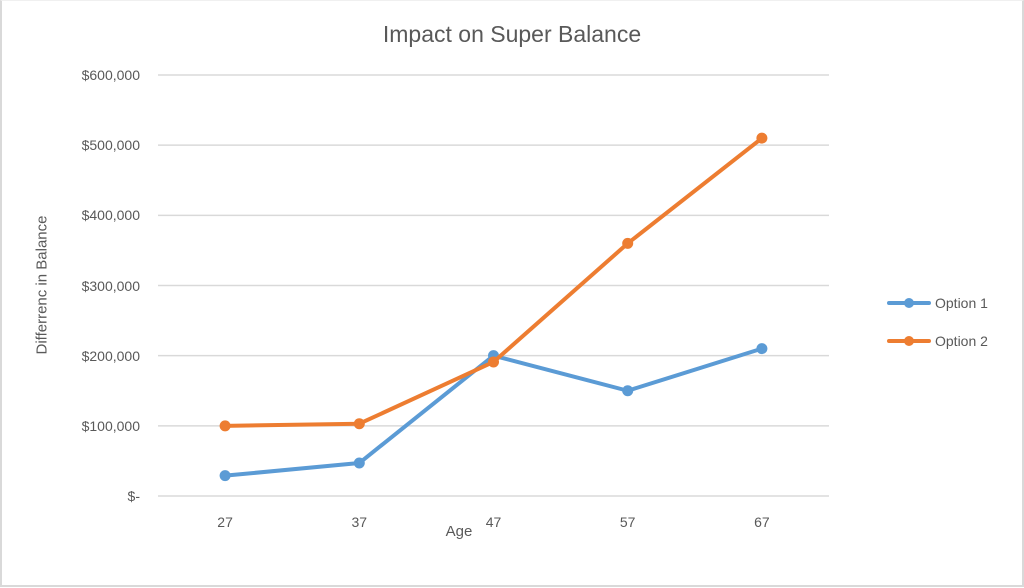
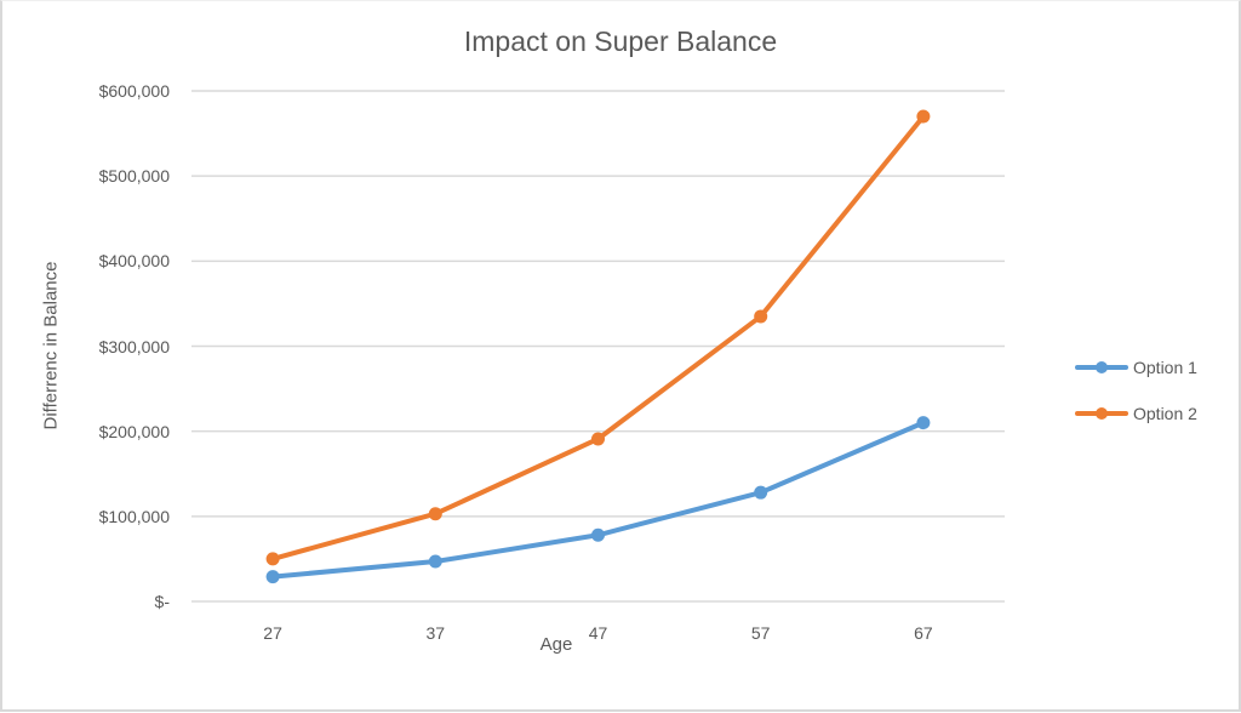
Option 2/27: $100000 -> $50000
Option 1/47: $200000 -> $80000
Option 1/57: $150000 -> $130000
Option 2/57: $360000 -> $340000
Option 2/67: $510000 -> $570000
